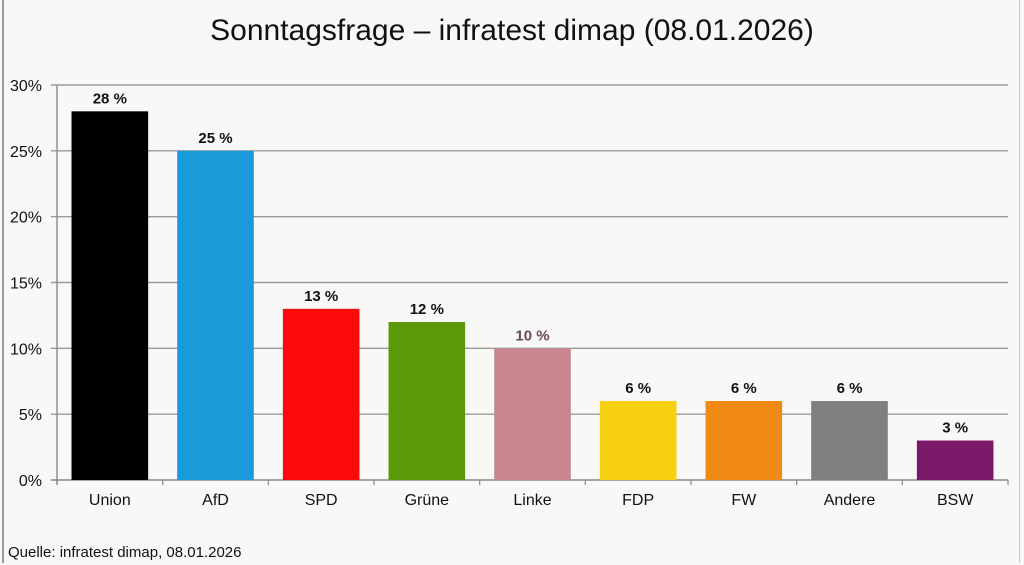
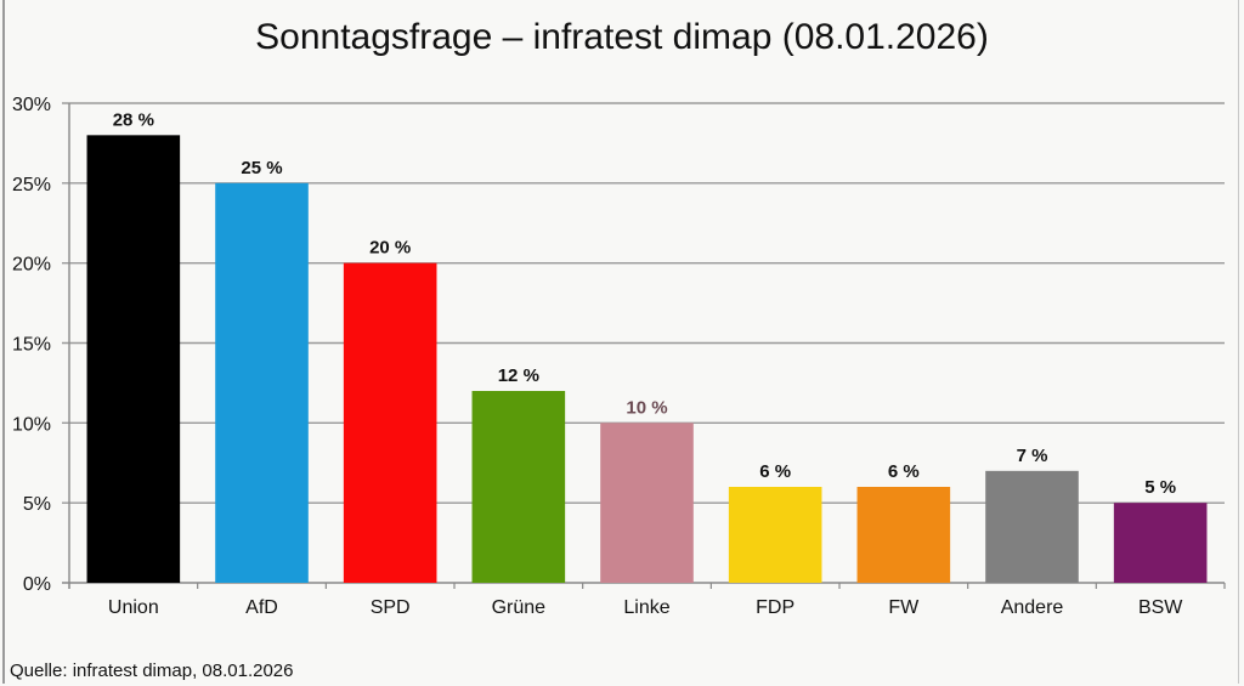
SPD: 13 -> 20
Andere: 6 -> 7
BSW: 3 -> 5
